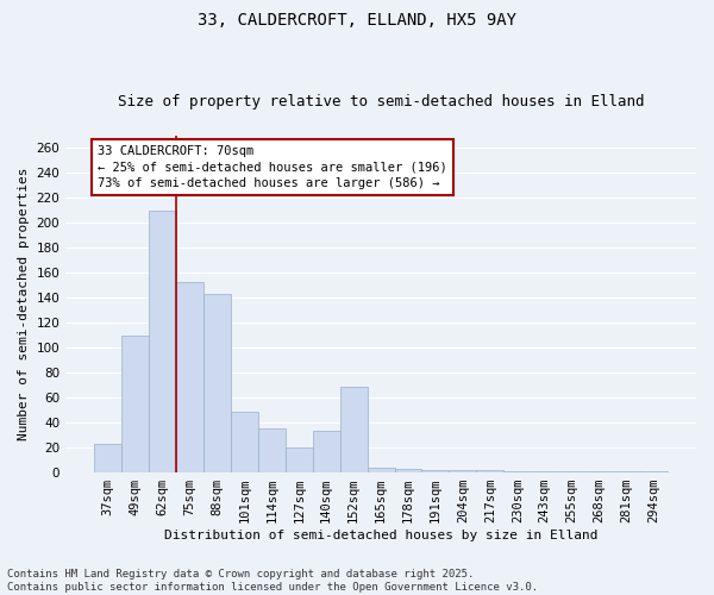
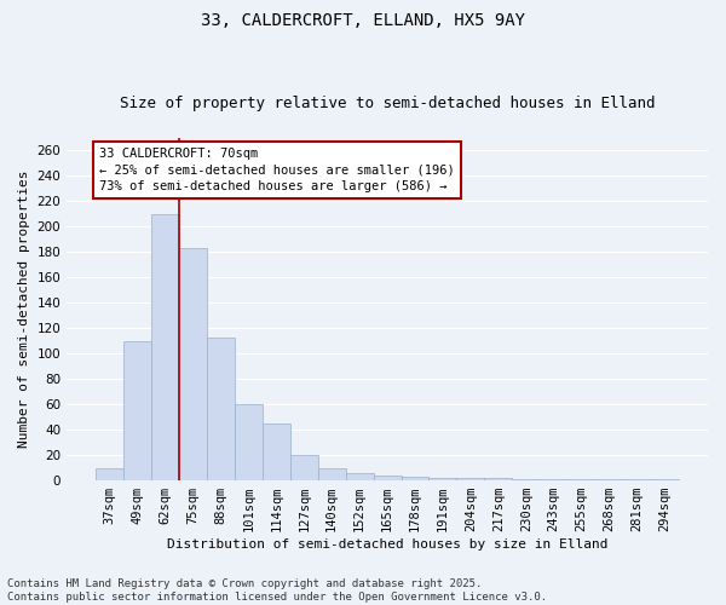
37sqm: 23 -> 10
75sqm: 153 -> 183
88sqm: 143 -> 113
101sqm: 49 -> 60
114sqm: 35 -> 45
140sqm: 33 -> 10
152sqm: 69 -> 6
